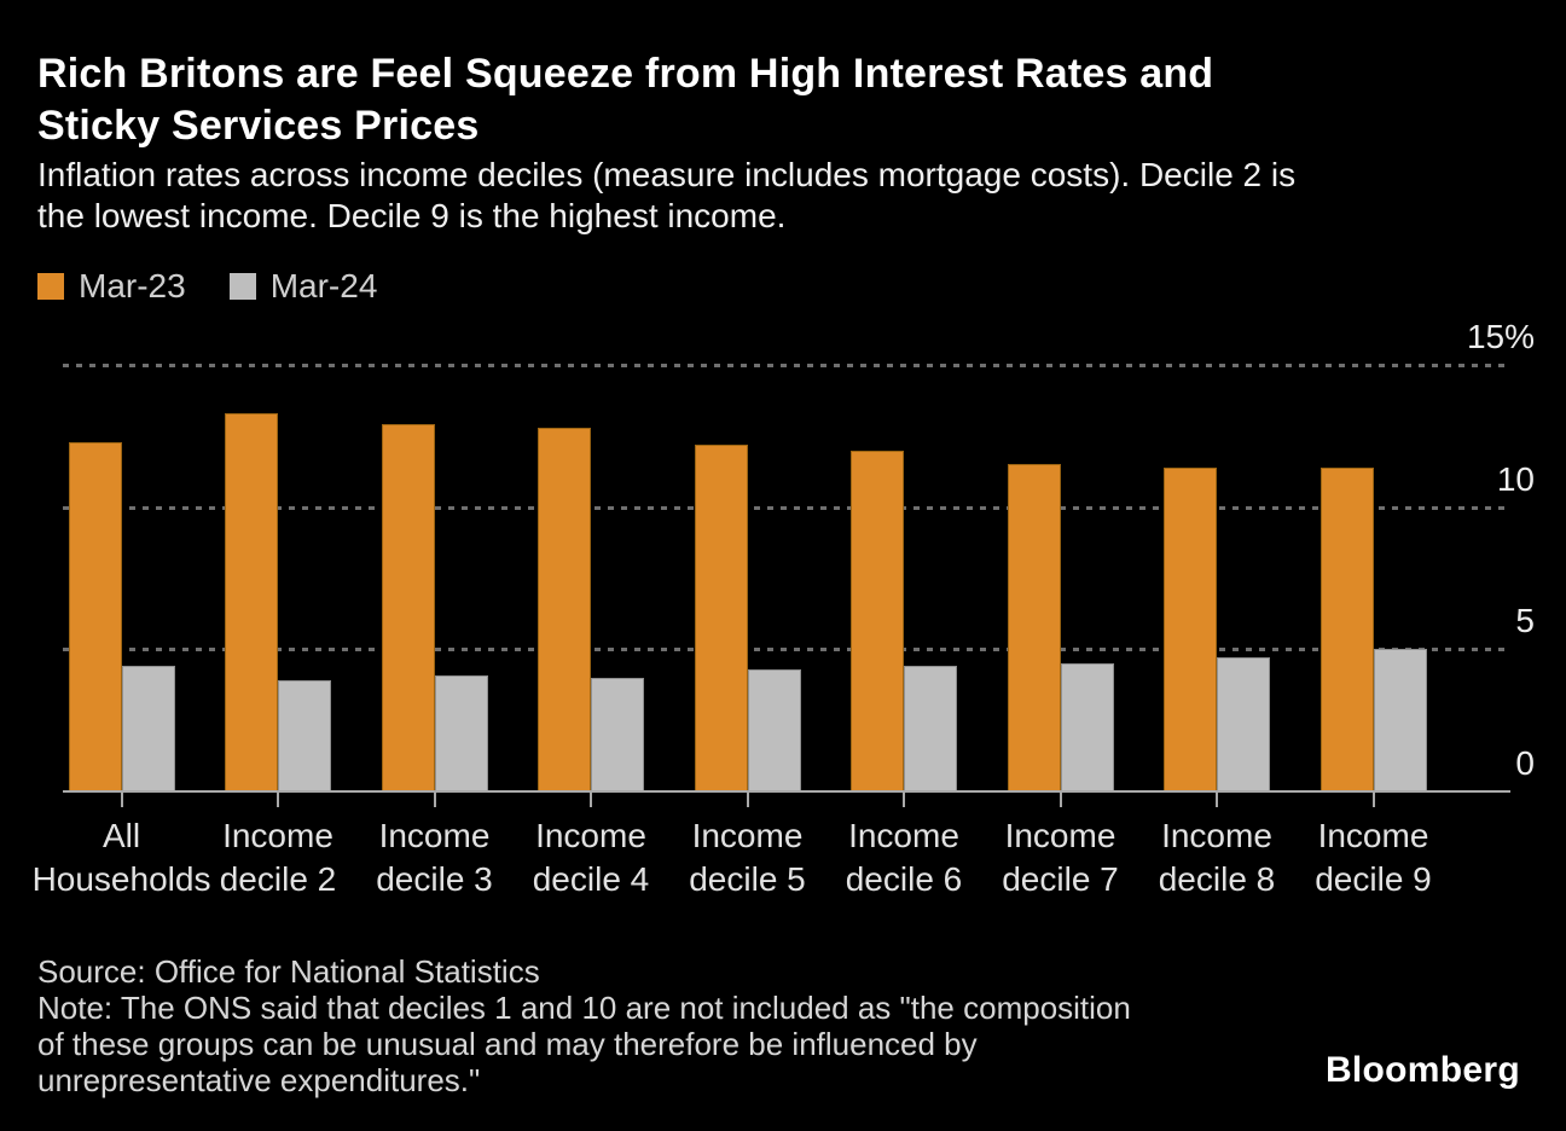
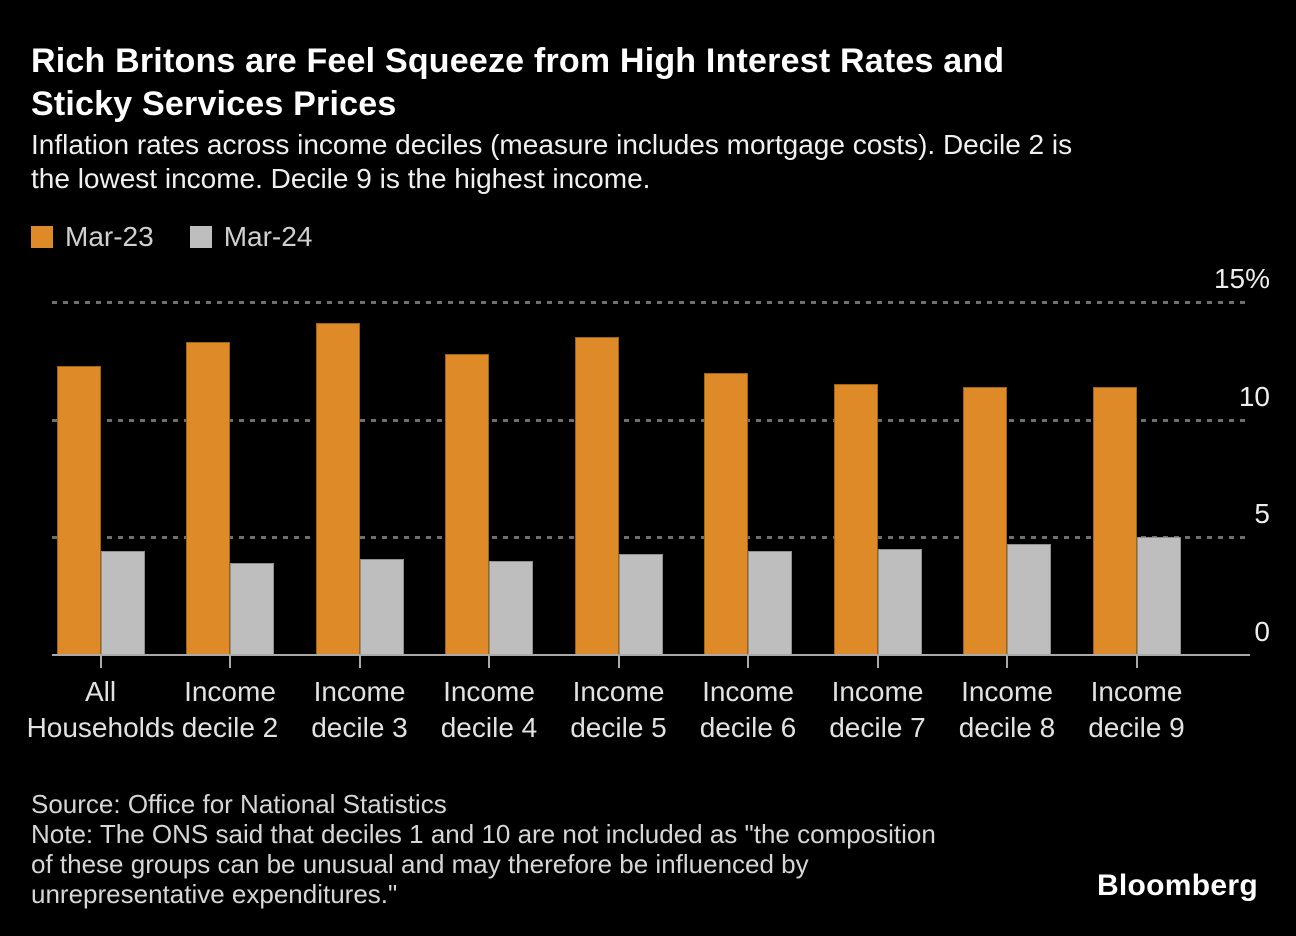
Mar-23/Income decile 3: 12.9% -> 14.1%
Mar-23/Income decile 5: 12.2% -> 13.5%
